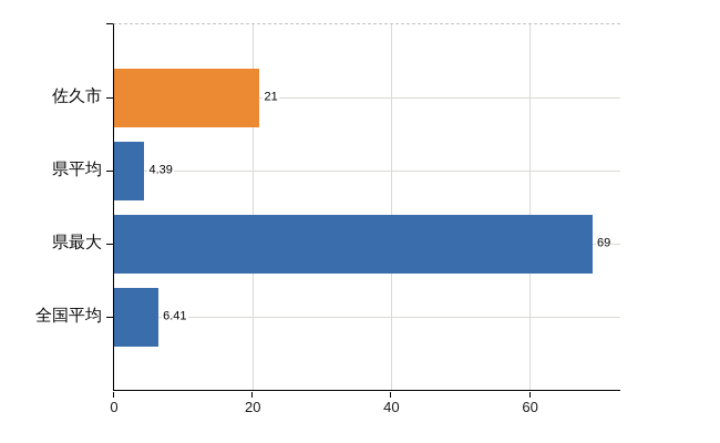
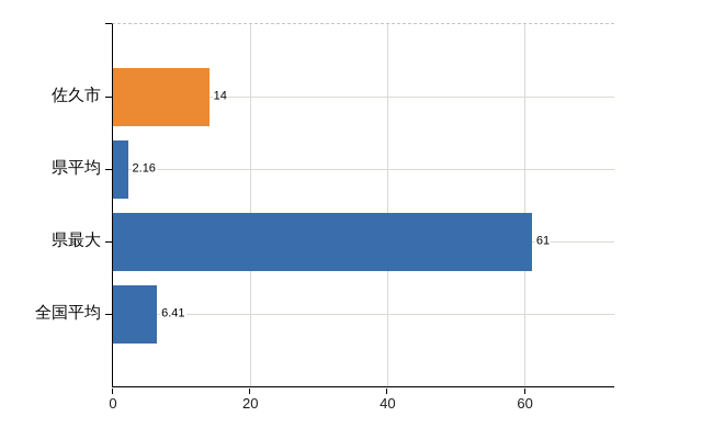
佐久市: 21 -> 14
県平均: 4.39 -> 2.16
県最大: 69 -> 61
